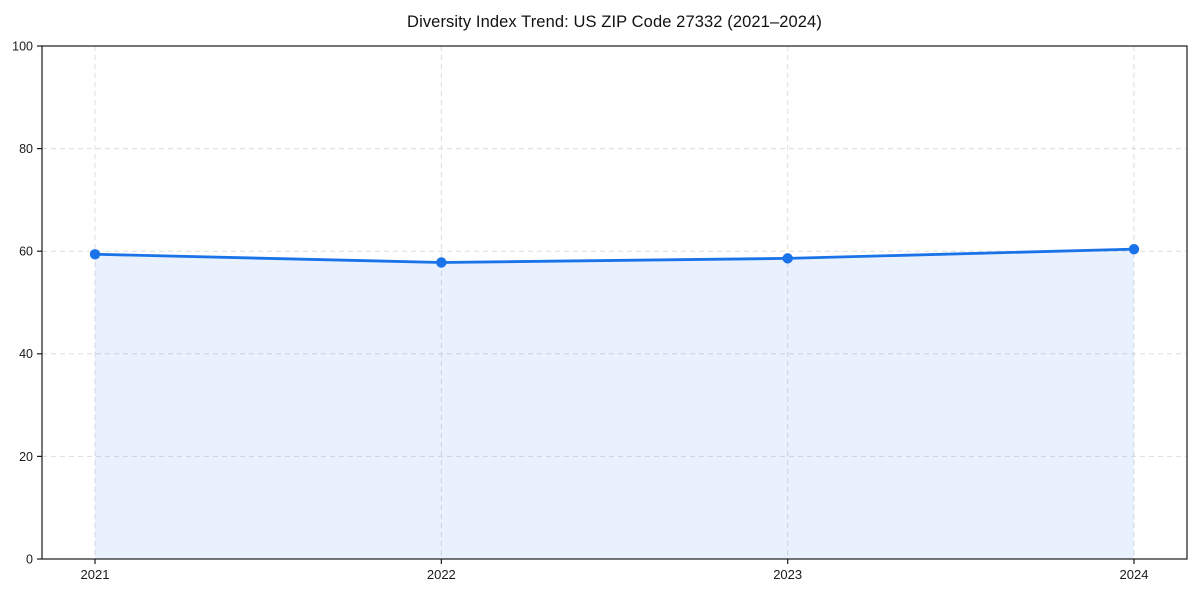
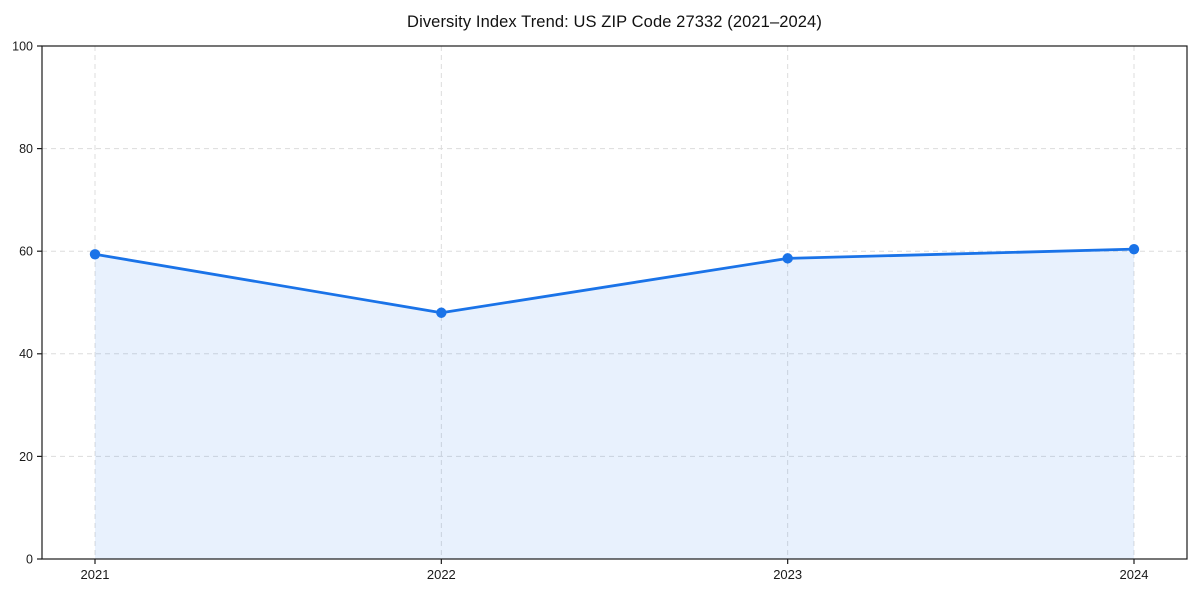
2022: 58 -> 48
